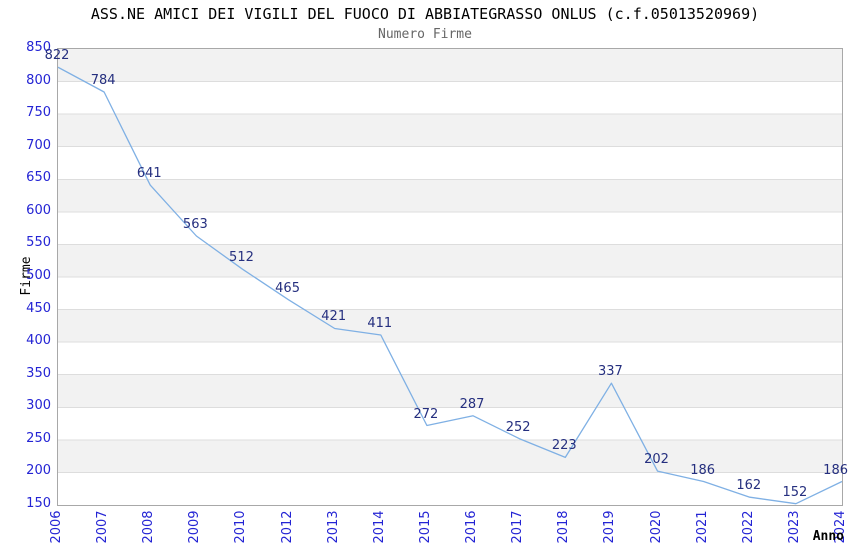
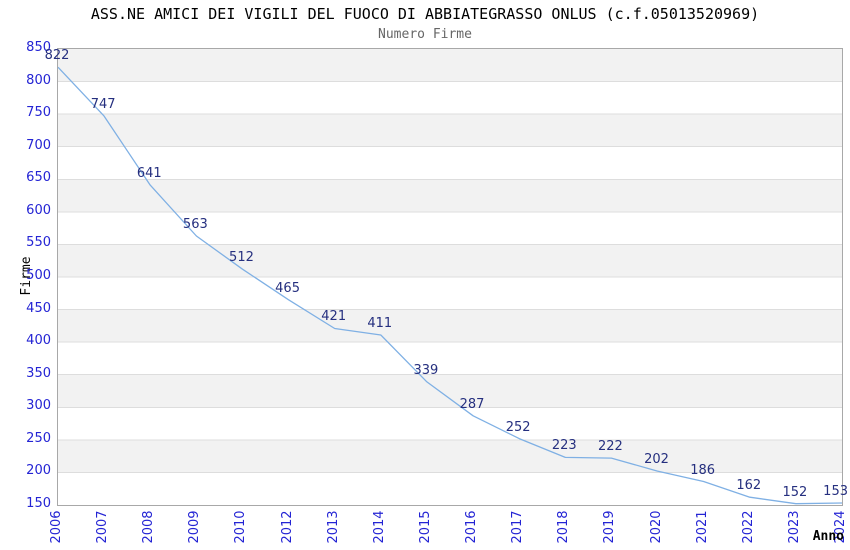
2007: 784 -> 747
2015: 272 -> 339
2019: 337 -> 222
2024: 186 -> 153
